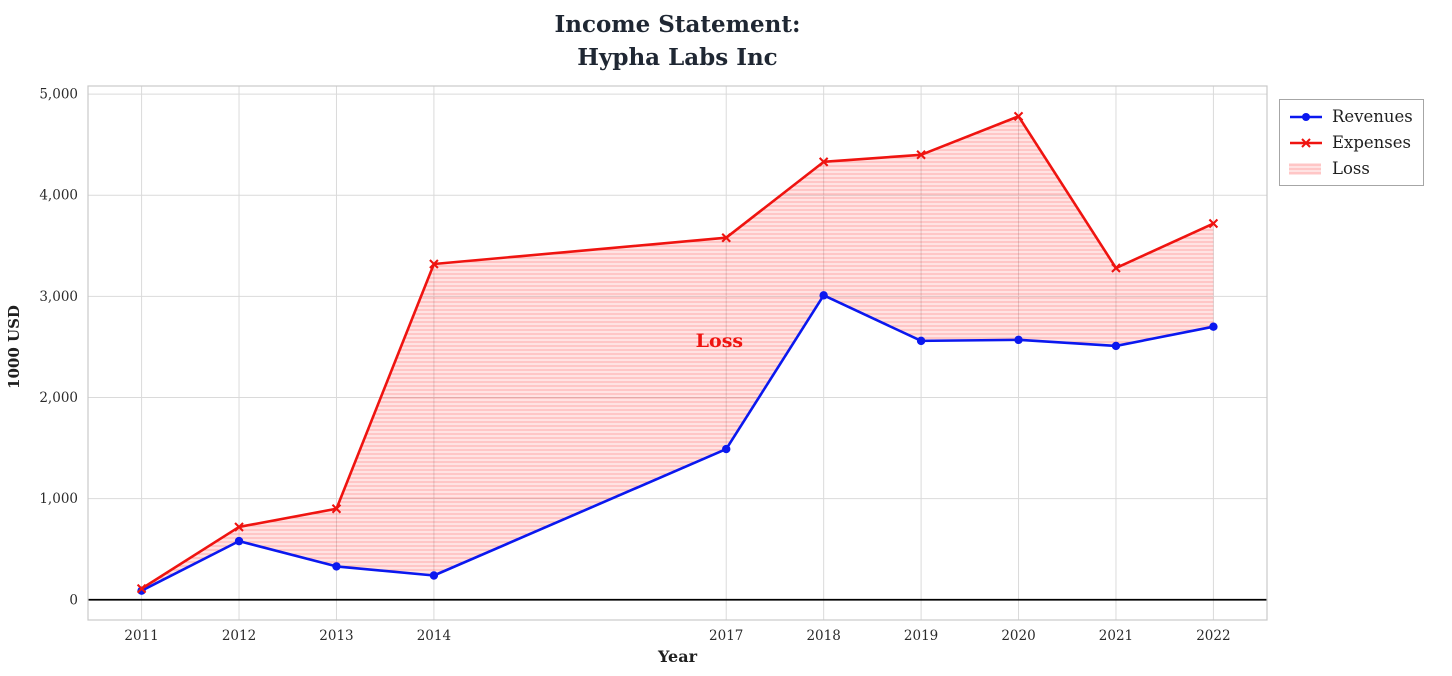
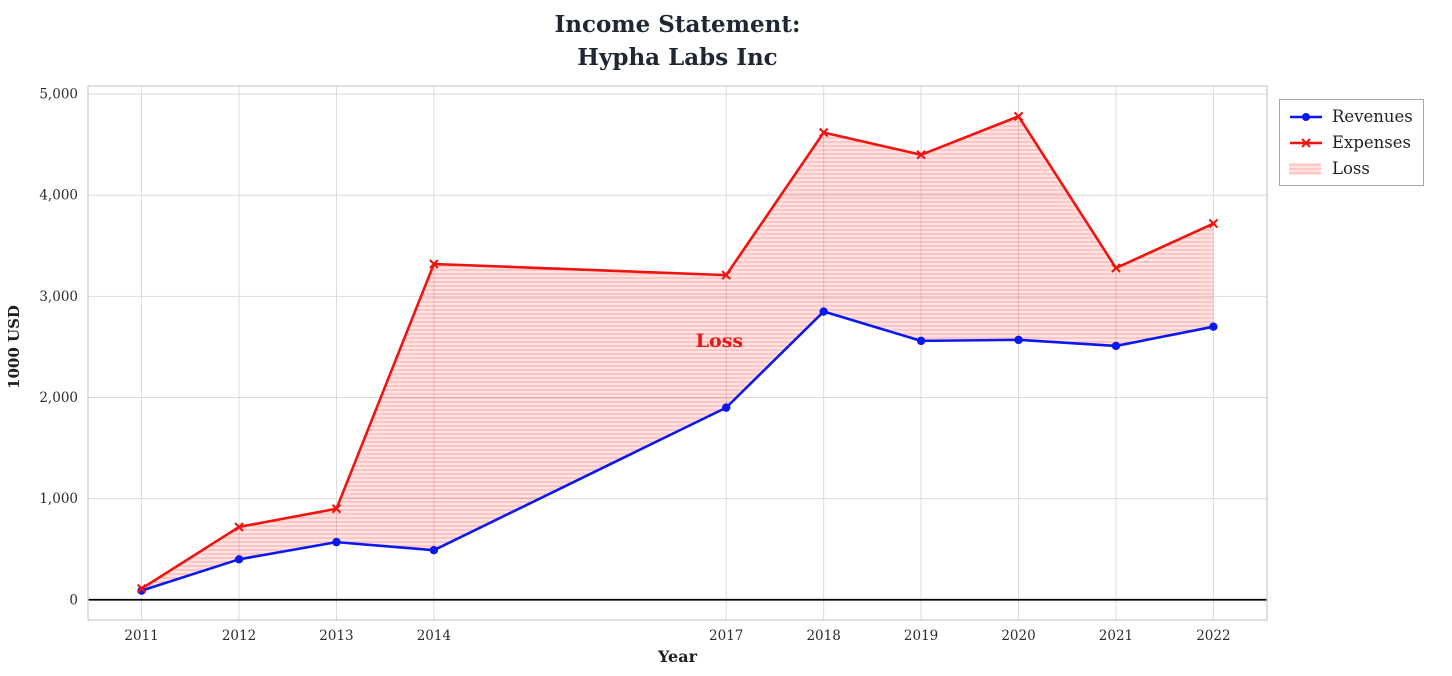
Revenues/2012: 580 -> 400
Revenues/2013: 330 -> 570
Revenues/2014: 240 -> 490
Revenues/2017: 1490 -> 1900
Expenses/2017: 3580 -> 3210
Revenues/2018: 3010 -> 2850
Expenses/2018: 4330 -> 4620
